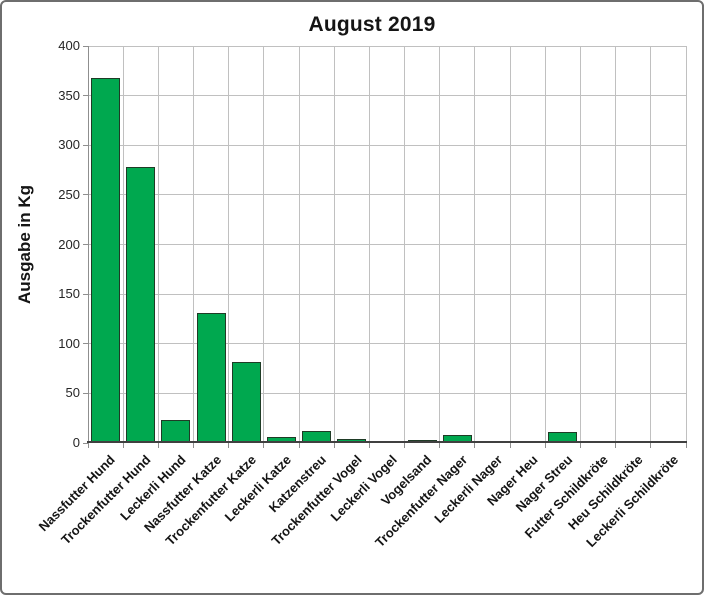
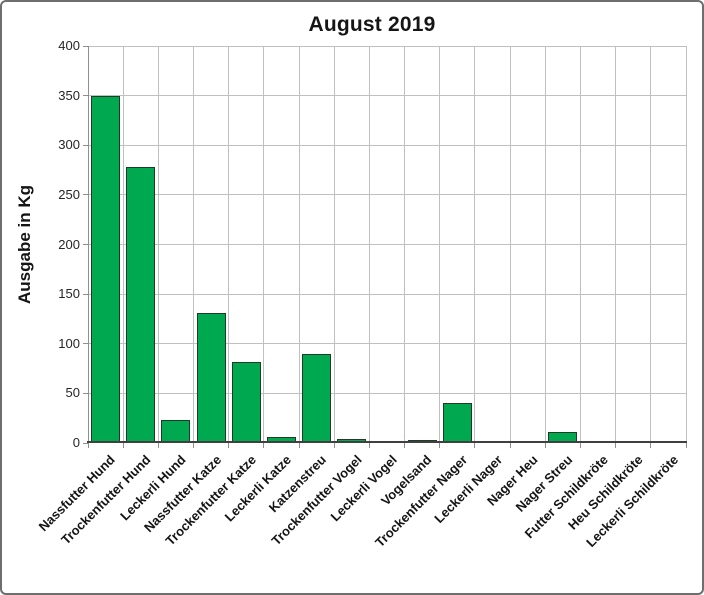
Nassfutter Hund: 370 -> 350
Katzenstreu: 10 -> 90
Trockenfutter Nager: 10 -> 40
